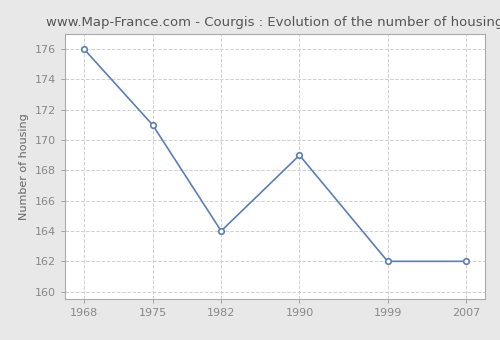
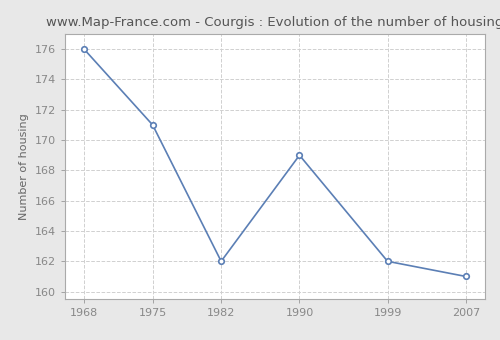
1982: 164 -> 162
2007: 162 -> 161
